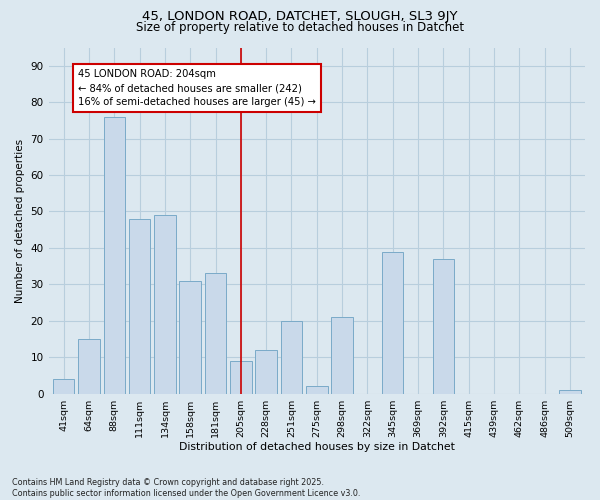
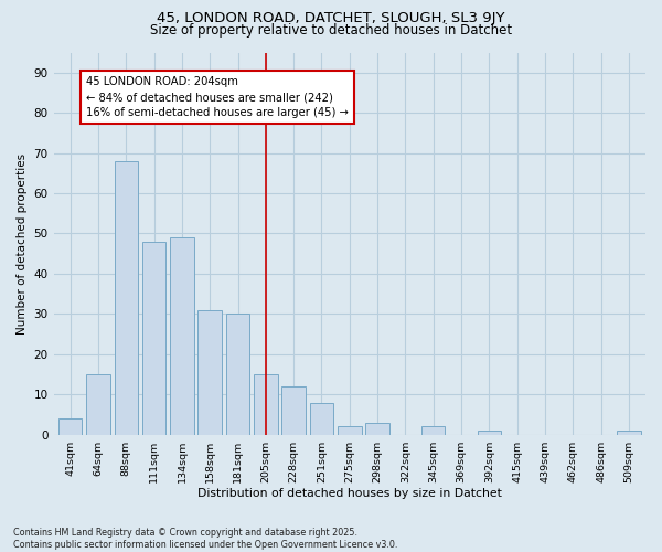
88sqm: 76 -> 68
181sqm: 33 -> 30
205sqm: 9 -> 15
251sqm: 20 -> 8
298sqm: 21 -> 3
345sqm: 39 -> 2
392sqm: 37 -> 1
